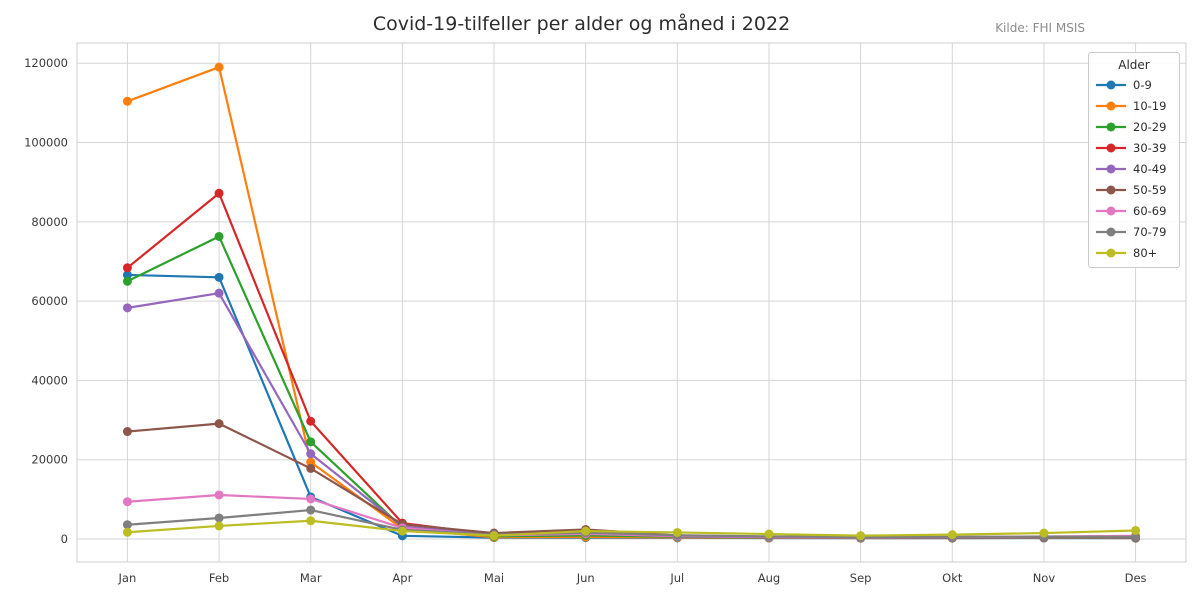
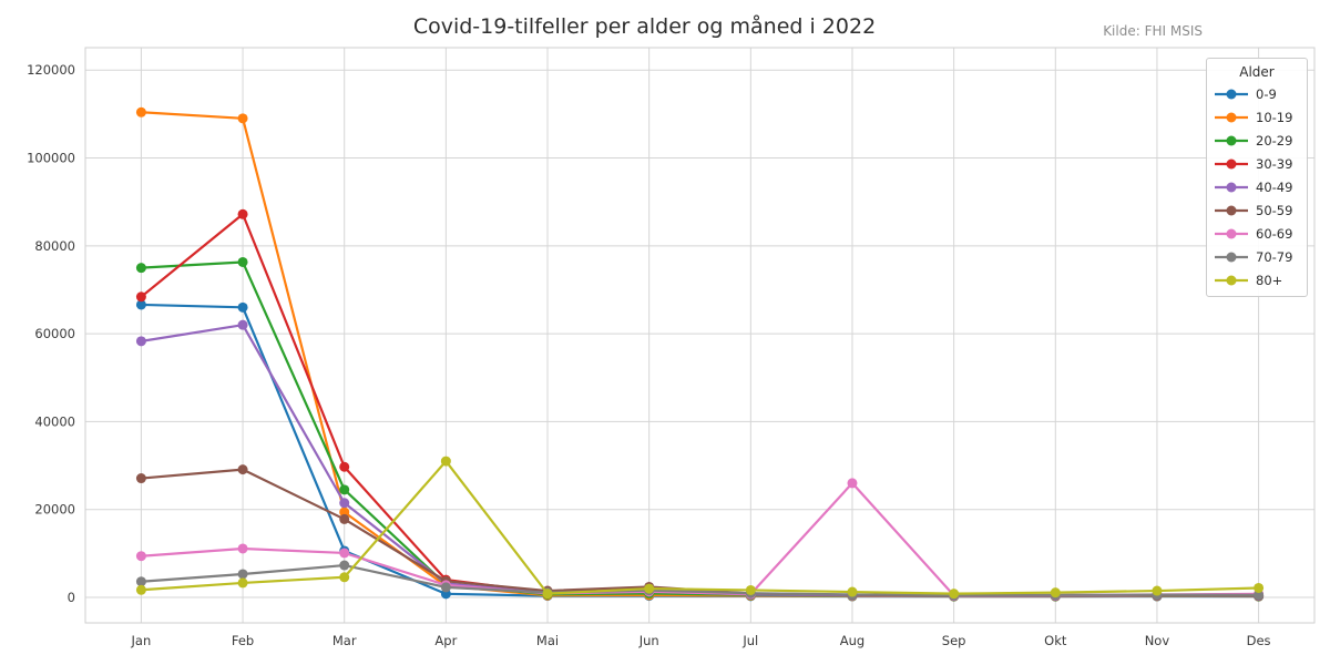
20-29/Jan: 65000 -> 75000
10-19/Feb: 119000 -> 109000
80+/Apr: 2000 -> 31000
60-69/Aug: 1000 -> 26000
